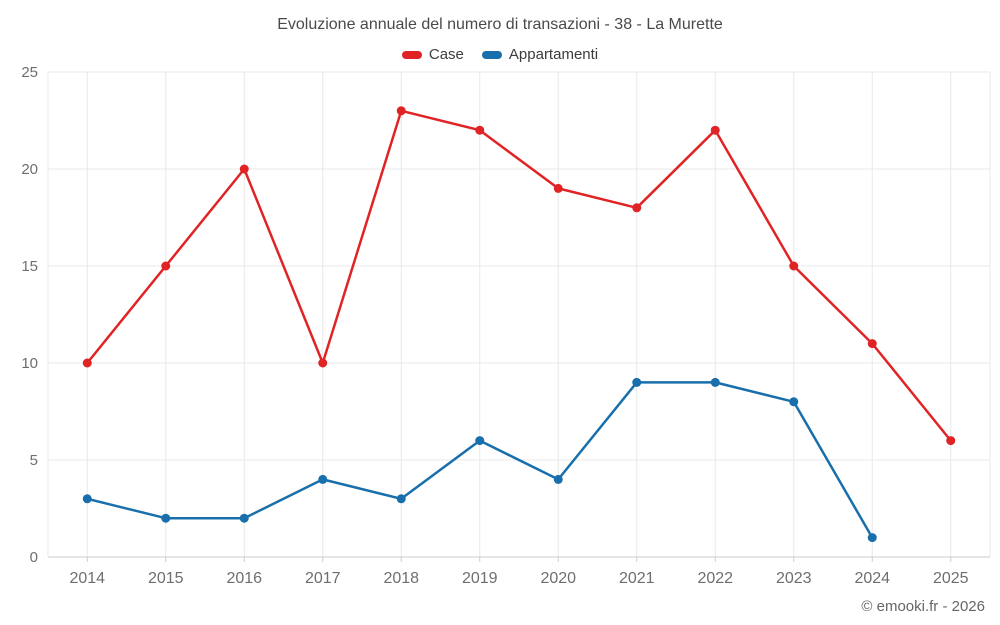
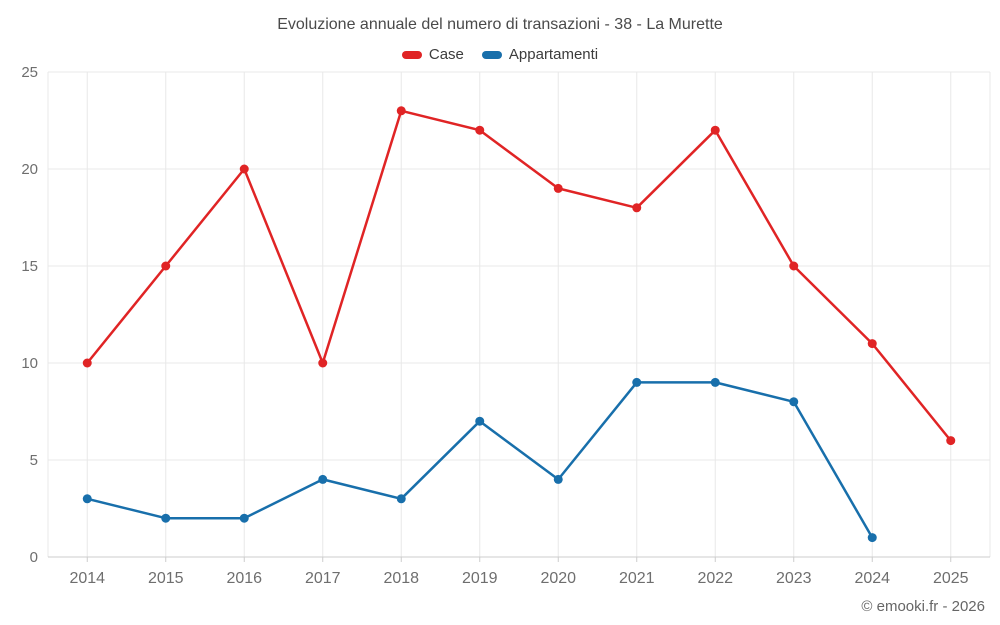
Appartamenti/2019: 6 -> 7
